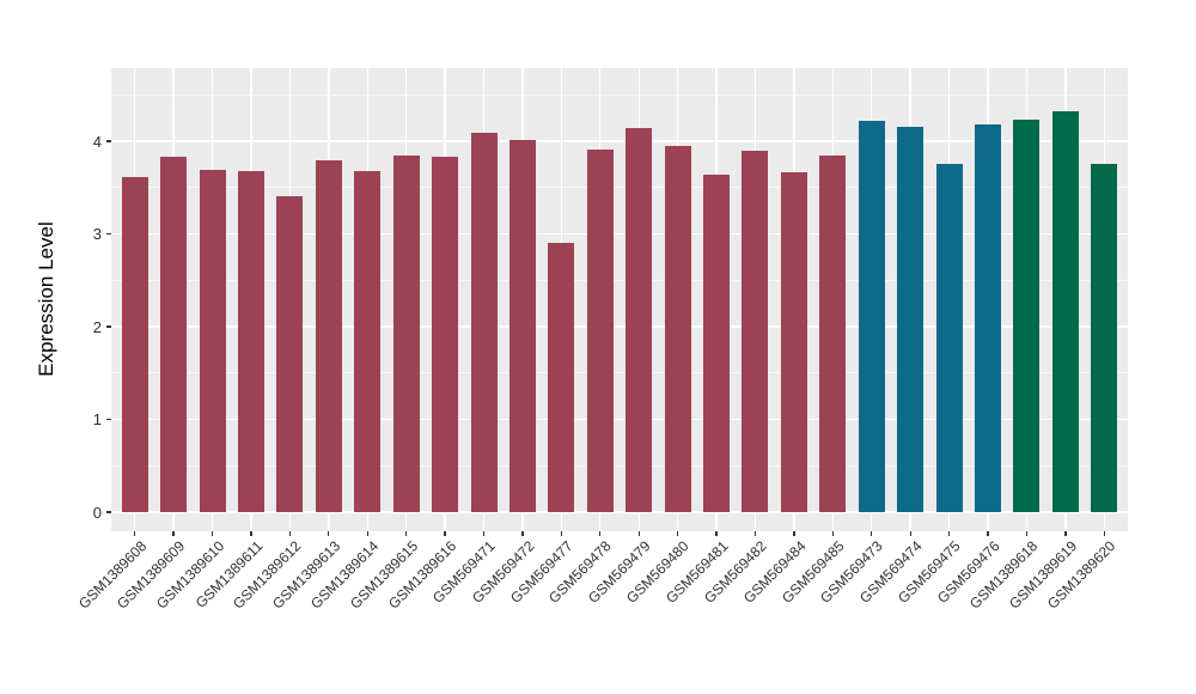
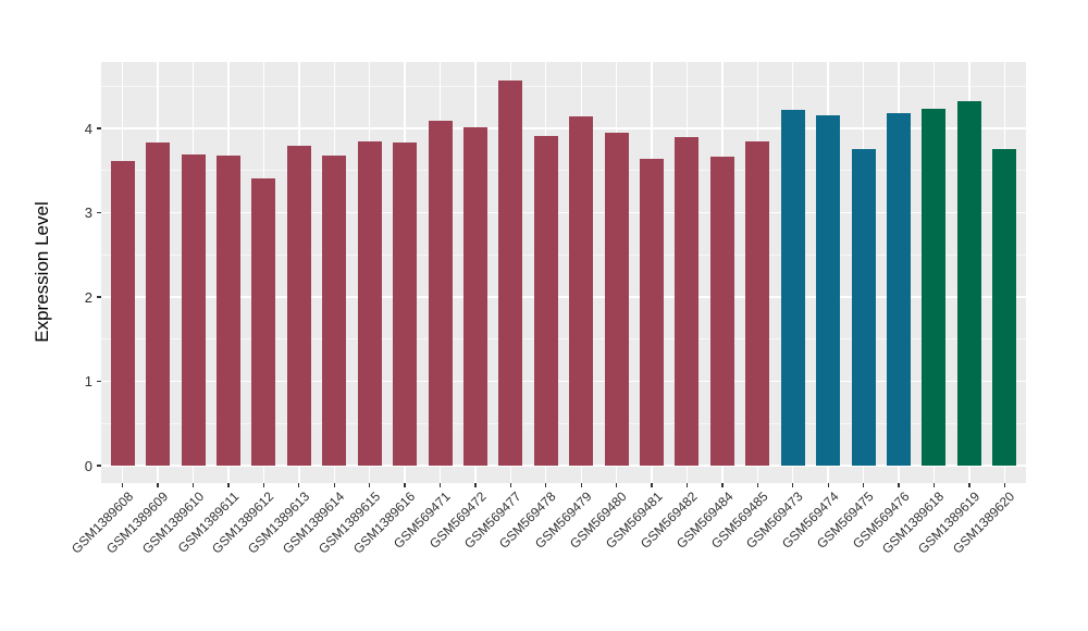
GSM569477: 2.9 -> 4.6
